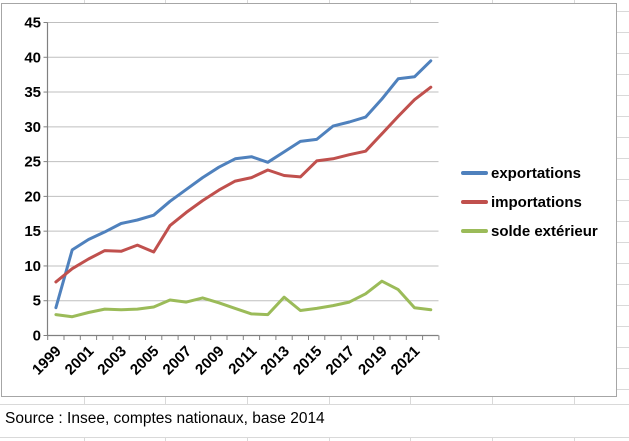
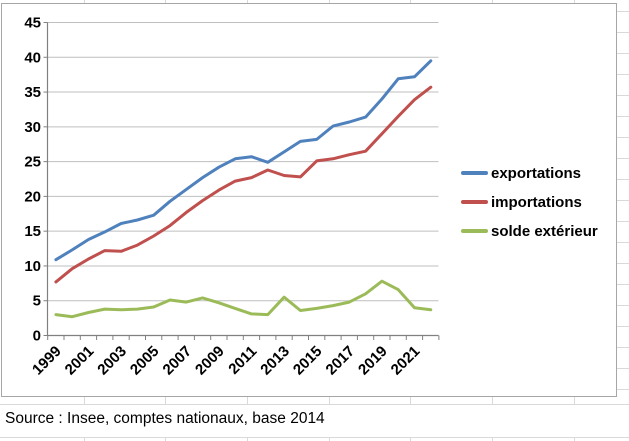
exportations/1999: 4 -> 11
importations/2005: 12 -> 14
